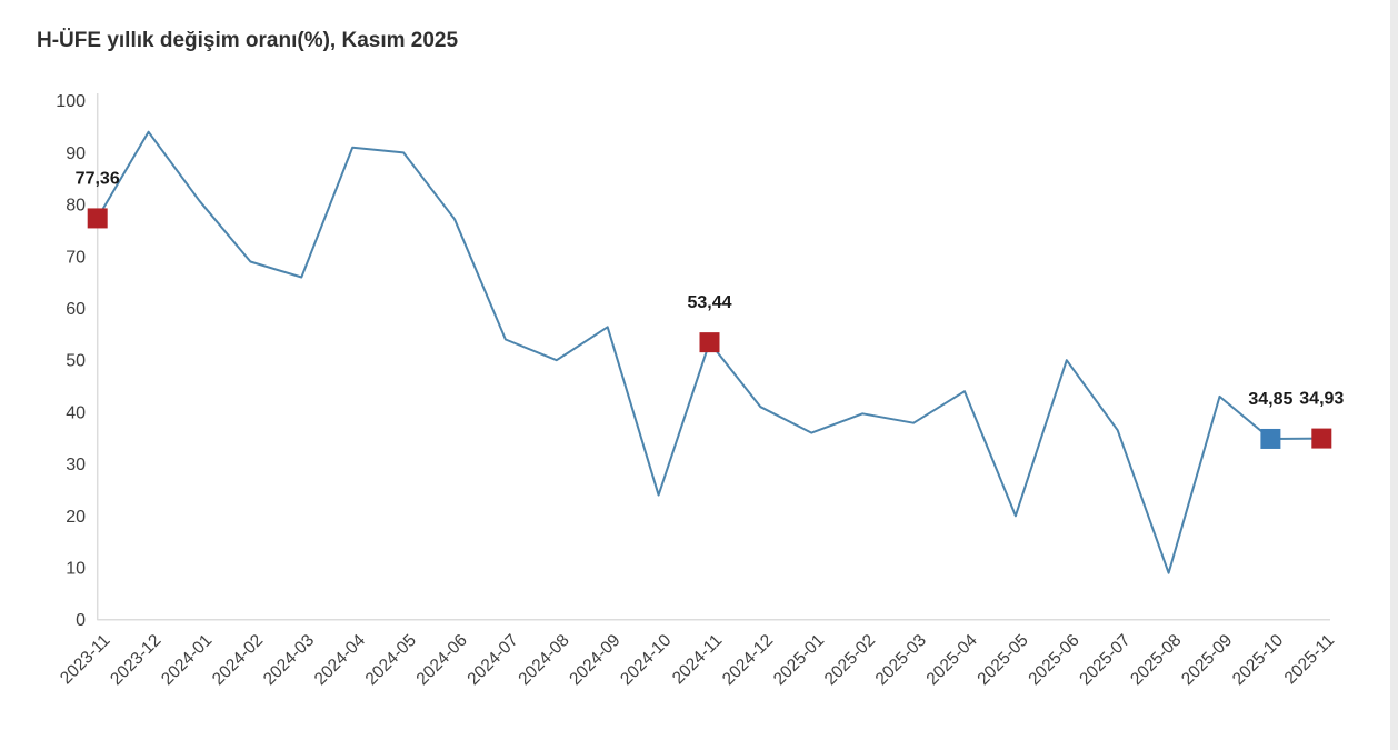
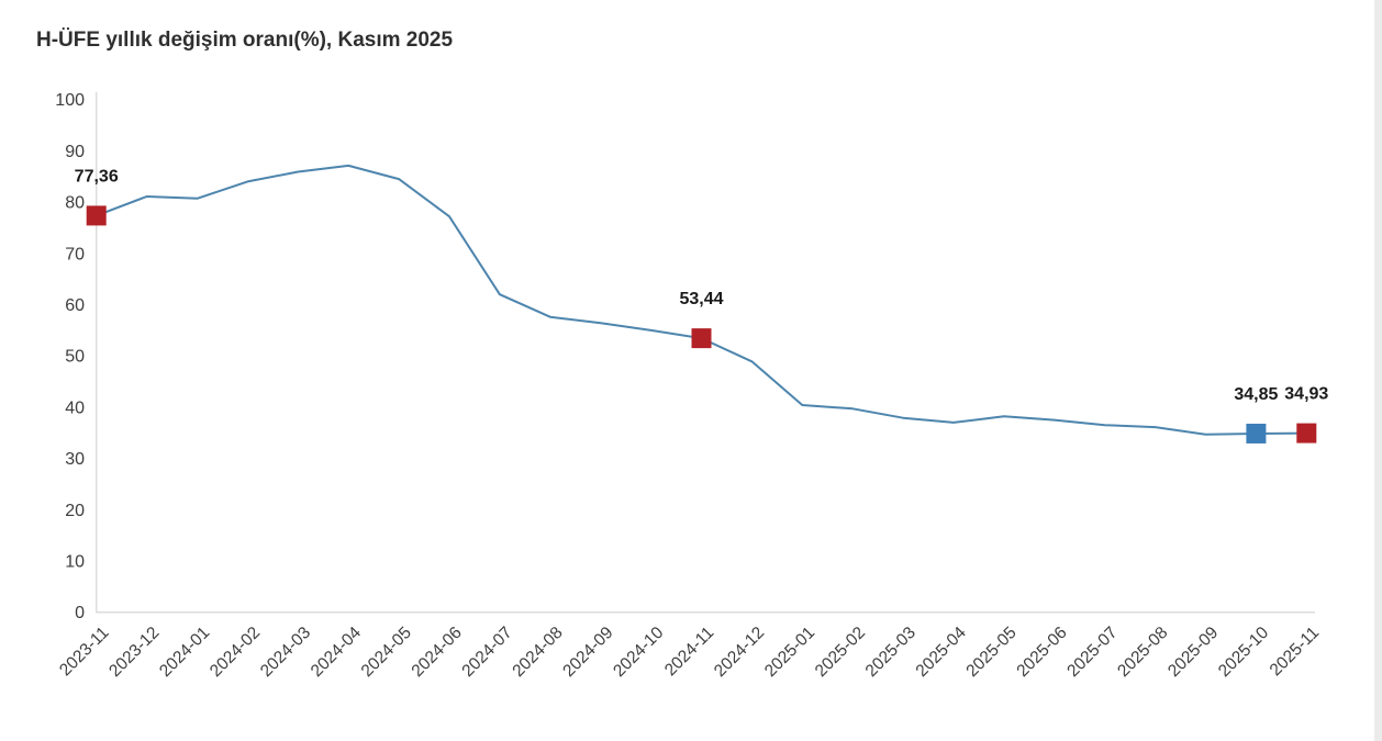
2023-12: 94 -> 81
2024-02: 69 -> 84
2024-03: 66 -> 86
2024-04: 91 -> 87
2024-05: 90 -> 84
2024-07: 54 -> 62
2024-08: 50 -> 58
2024-10: 24 -> 55
2024-12: 41 -> 49
2025-01: 36 -> 40
2025-04: 44 -> 37
2025-05: 20 -> 38
2025-06: 50 -> 38
2025-08: 9 -> 36
2025-09: 43 -> 35
